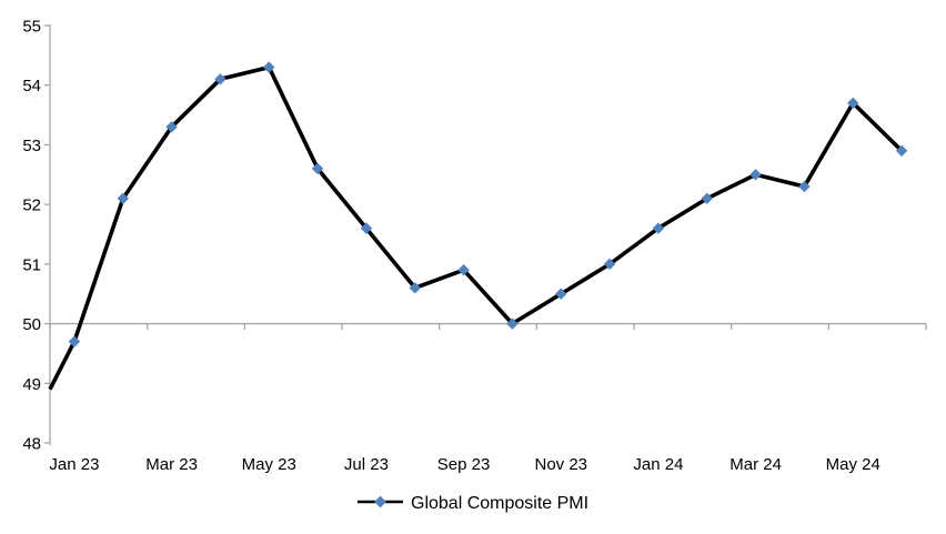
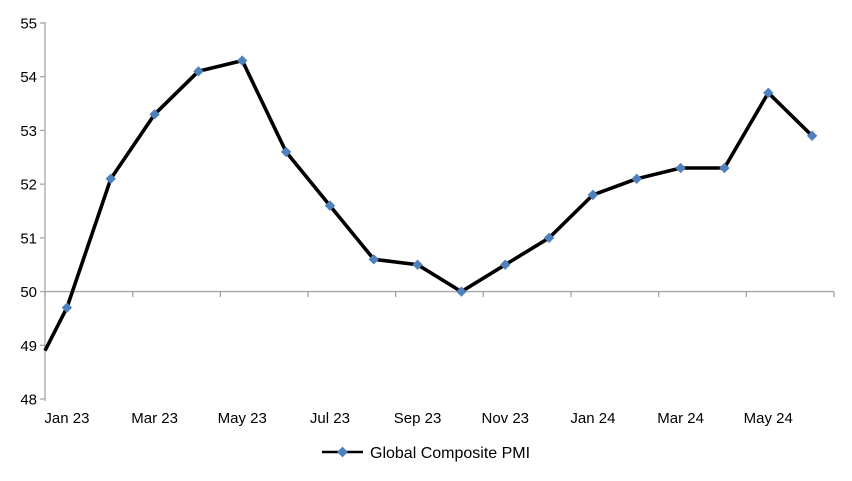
Sep 23: 50.9 -> 50.5
Jan 24: 51.6 -> 51.8
Mar 24: 52.5 -> 52.3
